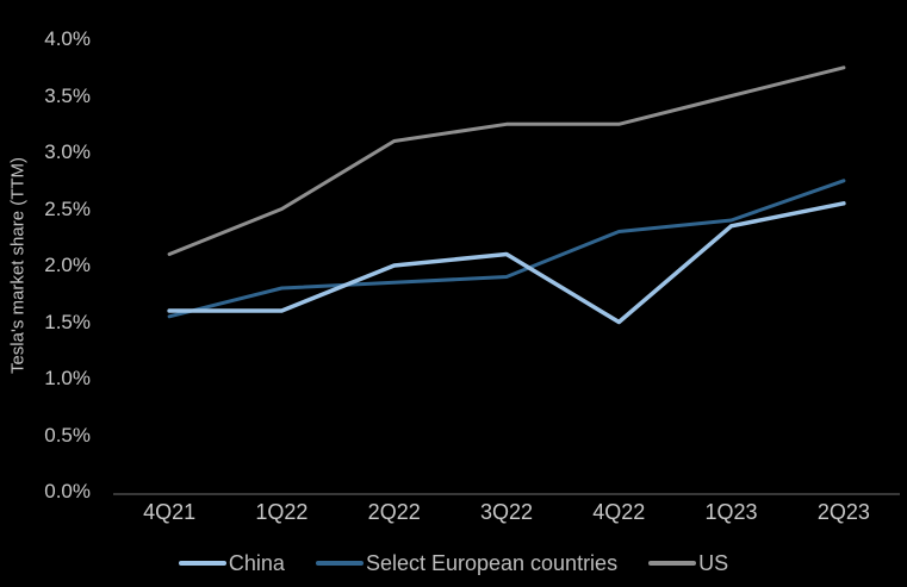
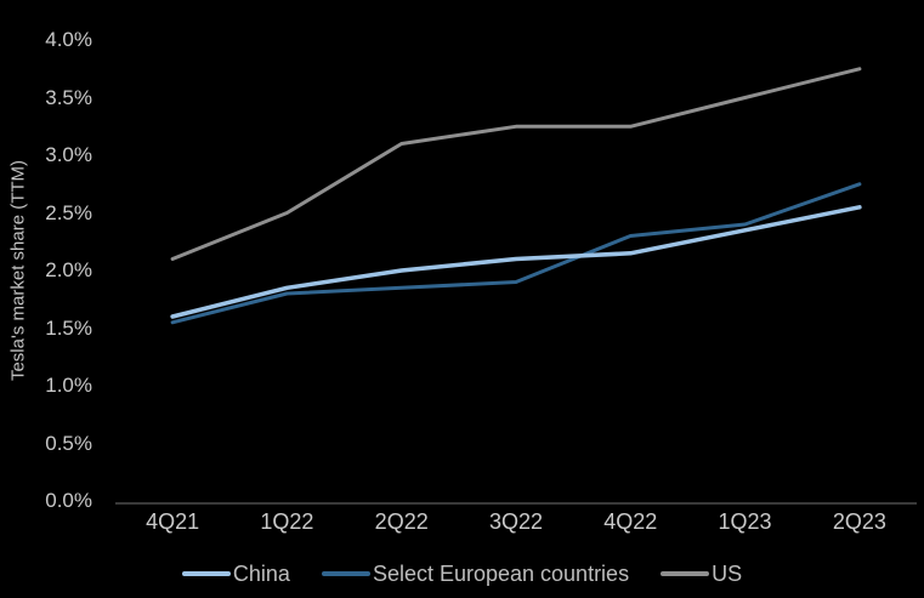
China/1Q22: 1.6% -> 1.9%
China/4Q22: 1.5% -> 2.1%
